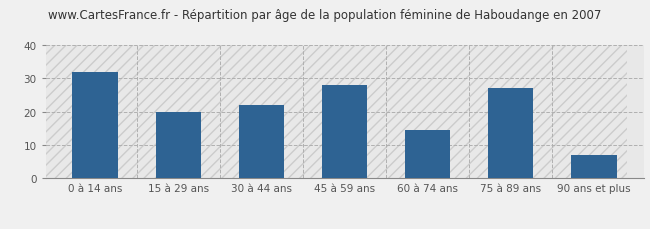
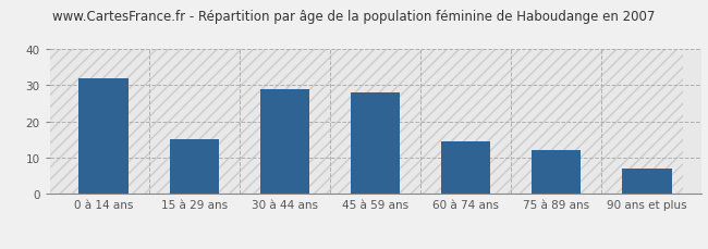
15 à 29 ans: 20.0 -> 15.0
30 à 44 ans: 22.0 -> 29.0
75 à 89 ans: 27.0 -> 12.0
